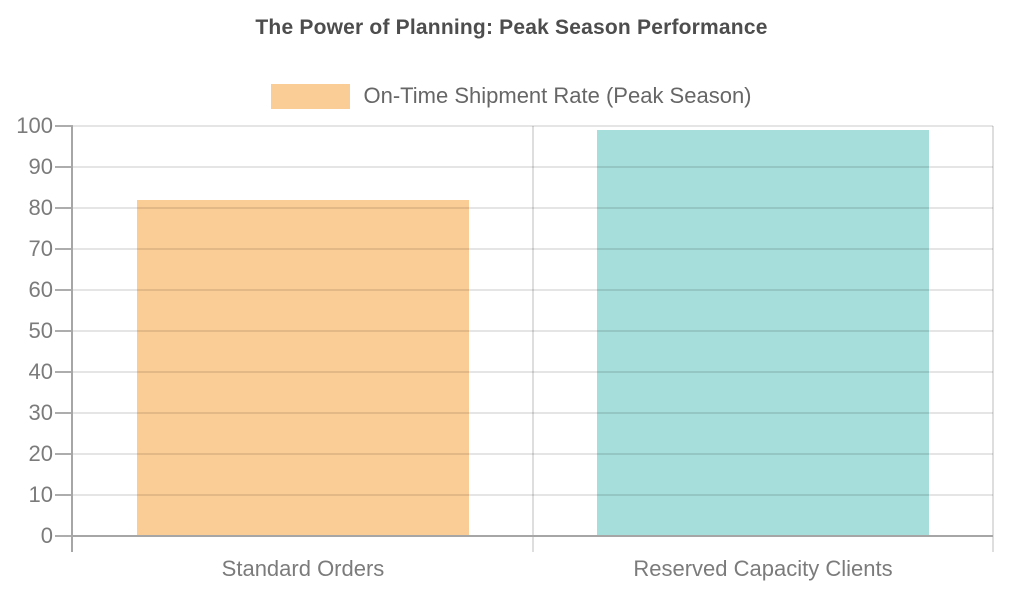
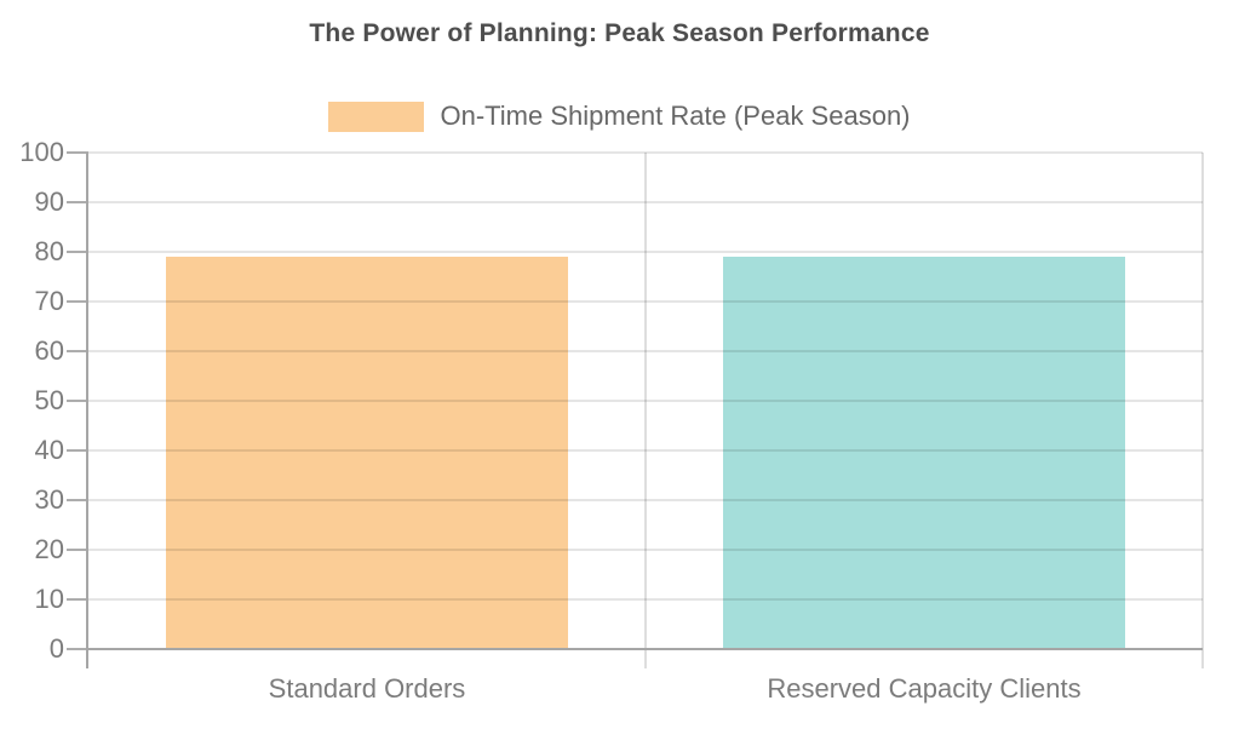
Standard Orders: 82 -> 79
Reserved Capacity Clients: 99 -> 79
